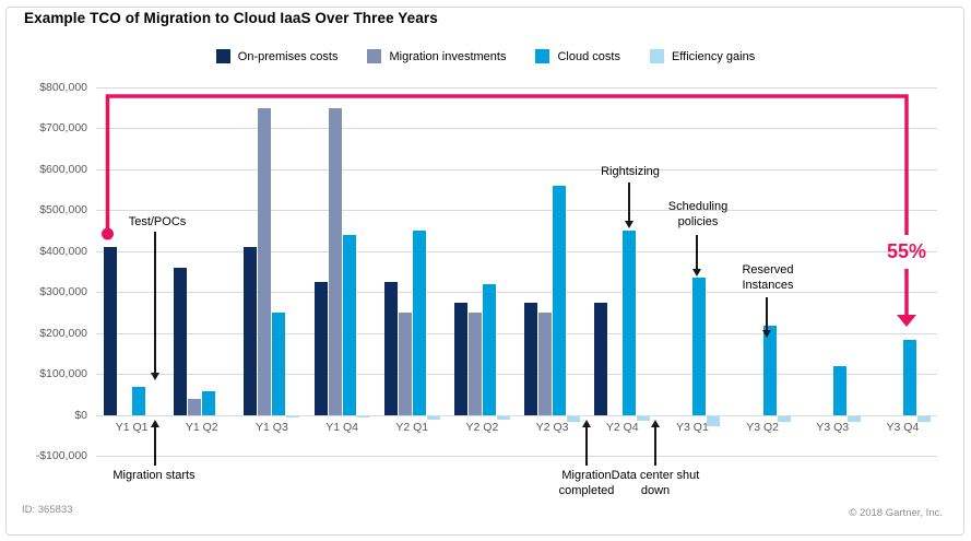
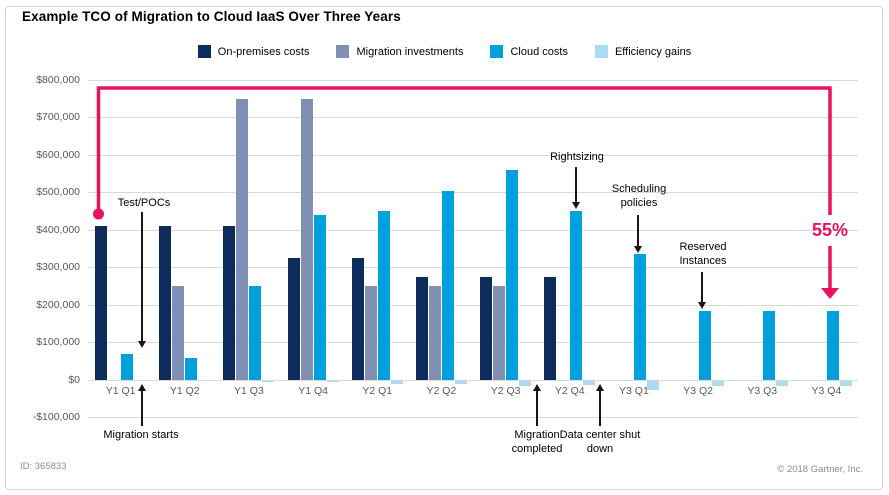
On-premises costs/Y1 Q2: $360000 -> $410000
Migration investments/Y1 Q2: $40000 -> $250000
Cloud costs/Y2 Q2: $320000 -> $500000
Cloud costs/Y3 Q2: $220000 -> $180000
Cloud costs/Y3 Q3: $120000 -> $180000
